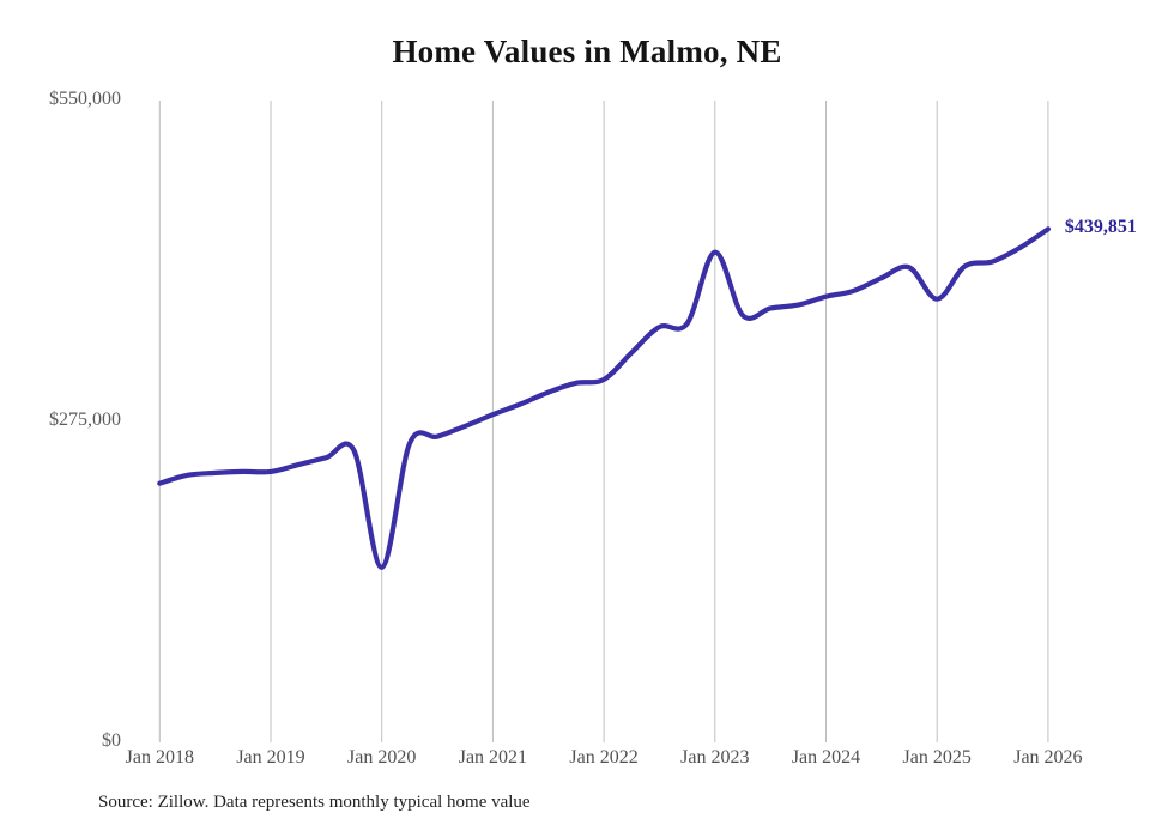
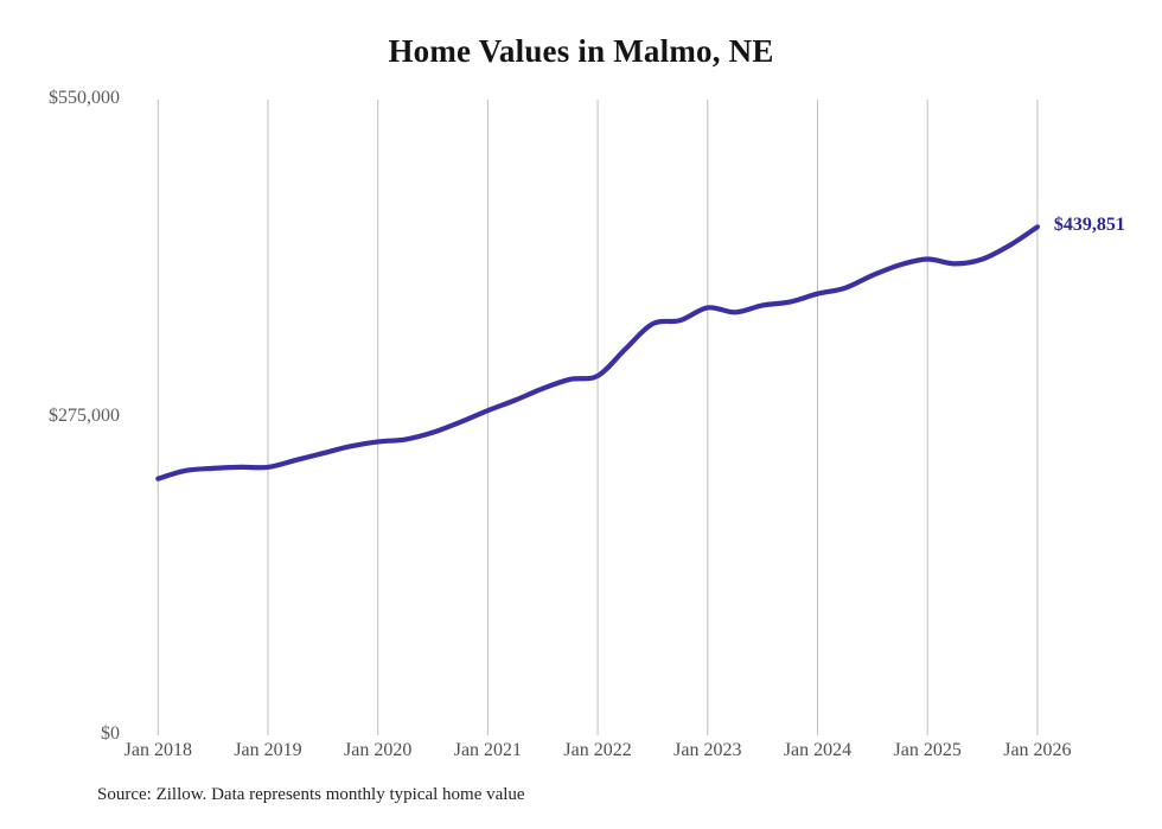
Jan 2020: $150000 -> $250000
Jan 2023: $420000 -> $370000
Jan 2025: $380000 -> $410000
